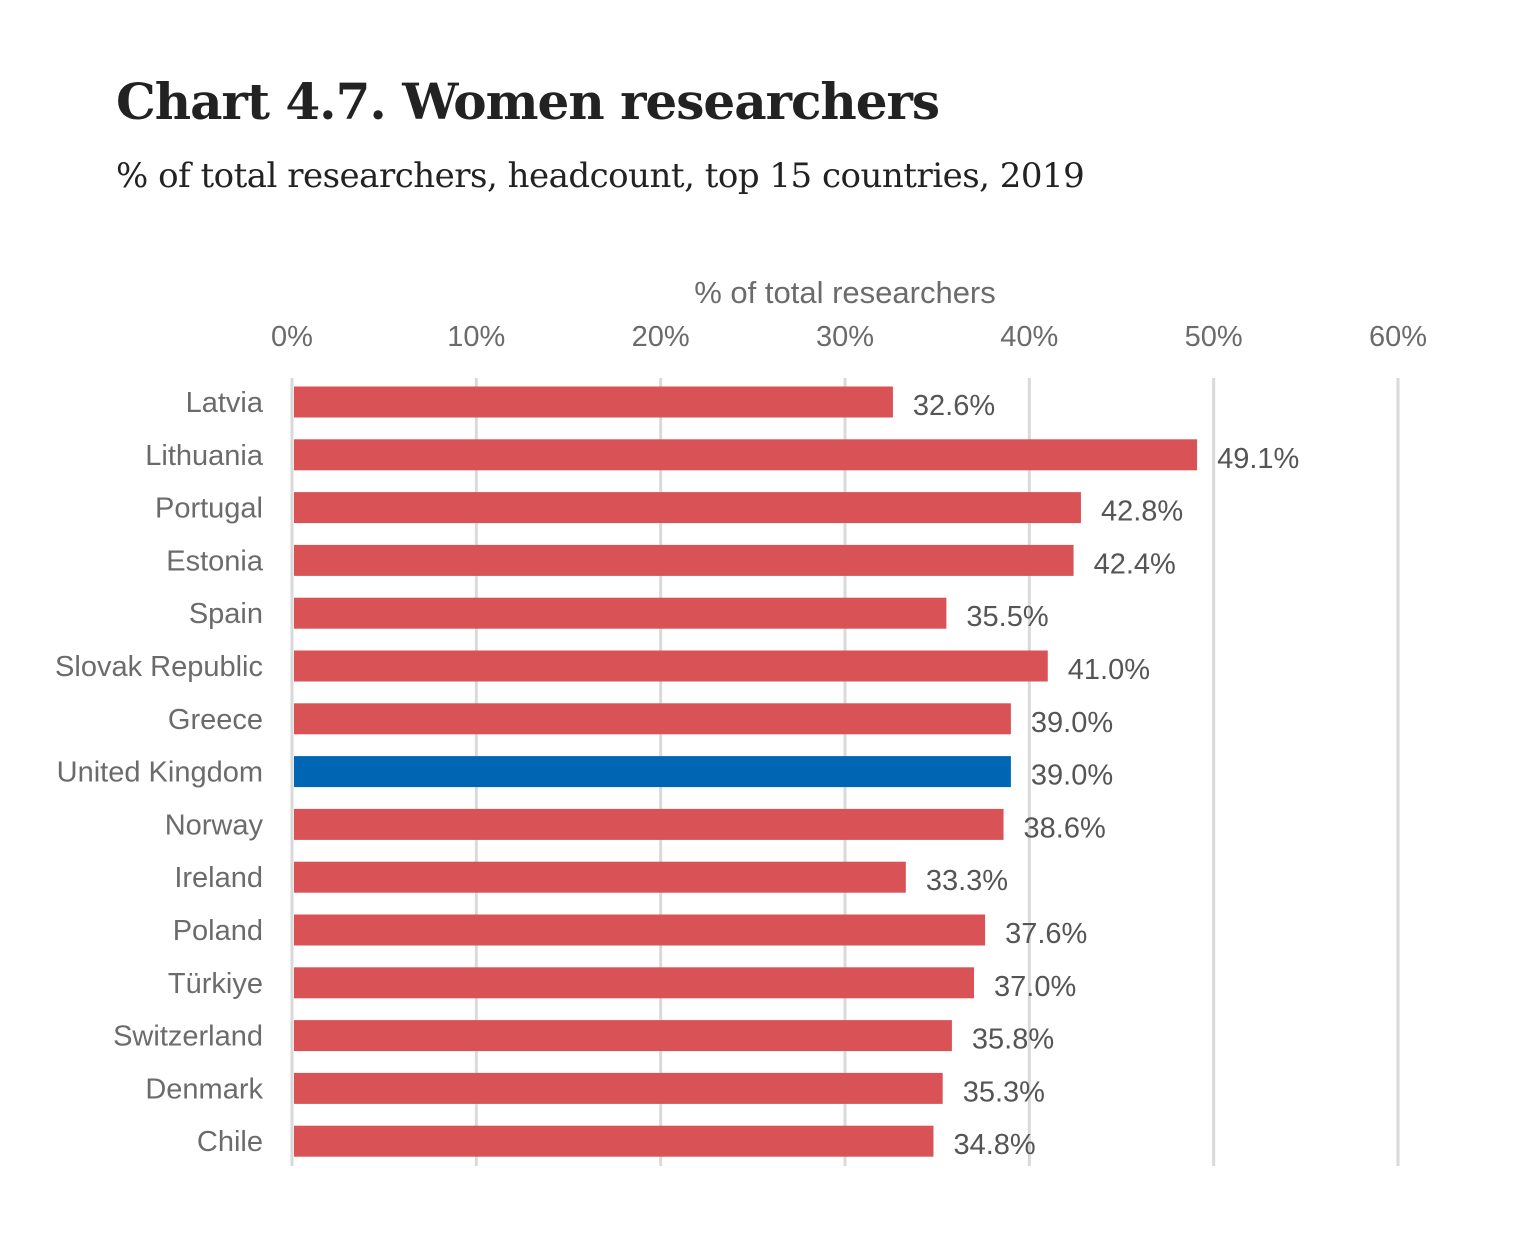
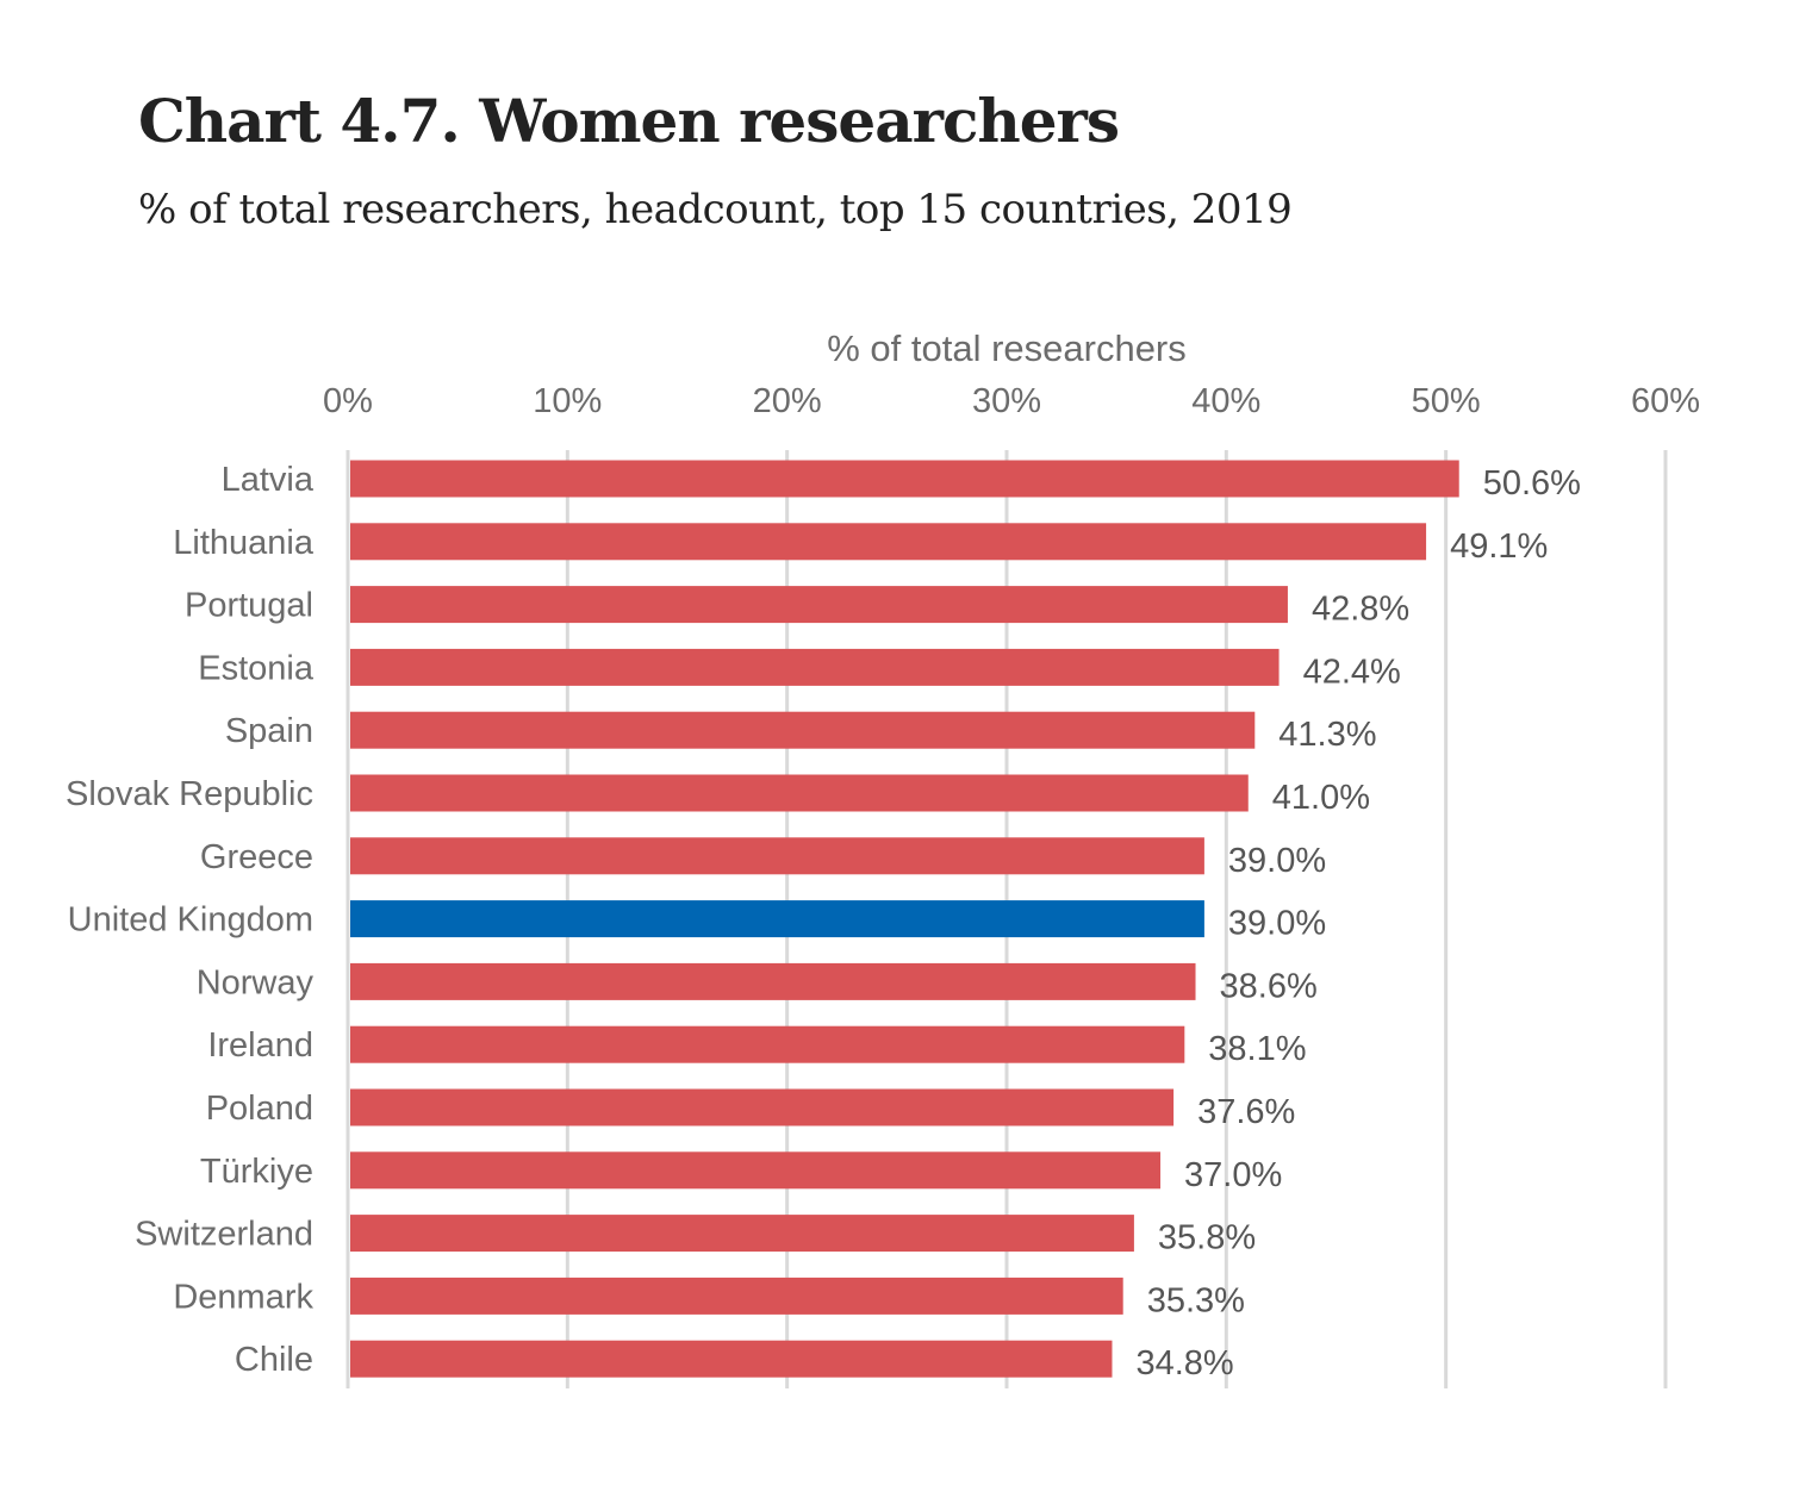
Latvia: 32.6% -> 50.6%
Spain: 35.5% -> 41.3%
Ireland: 33.3% -> 38.1%
